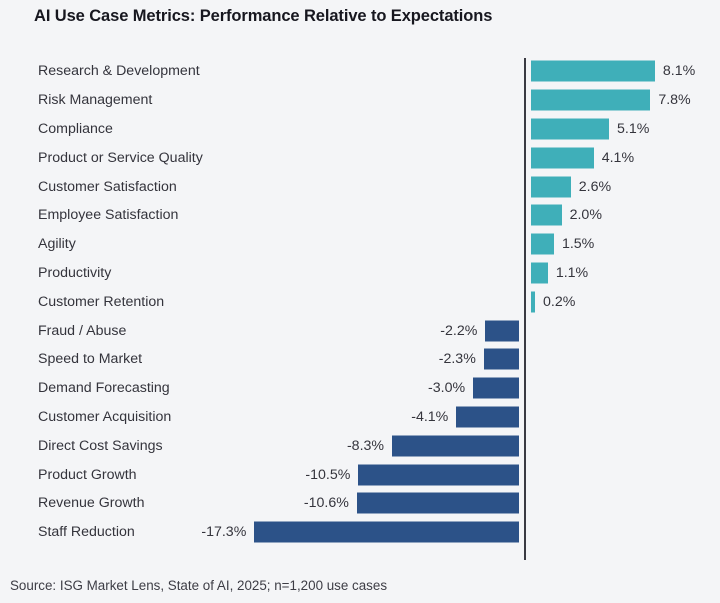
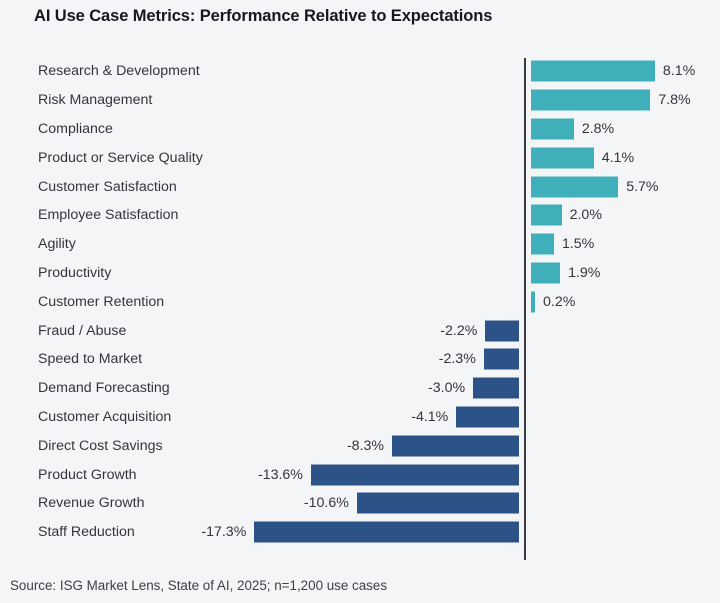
Compliance: 5.1% -> 2.8%
Customer Satisfaction: 2.6% -> 5.7%
Productivity: 1.1% -> 1.9%
Product Growth: -10.5% -> -13.6%
